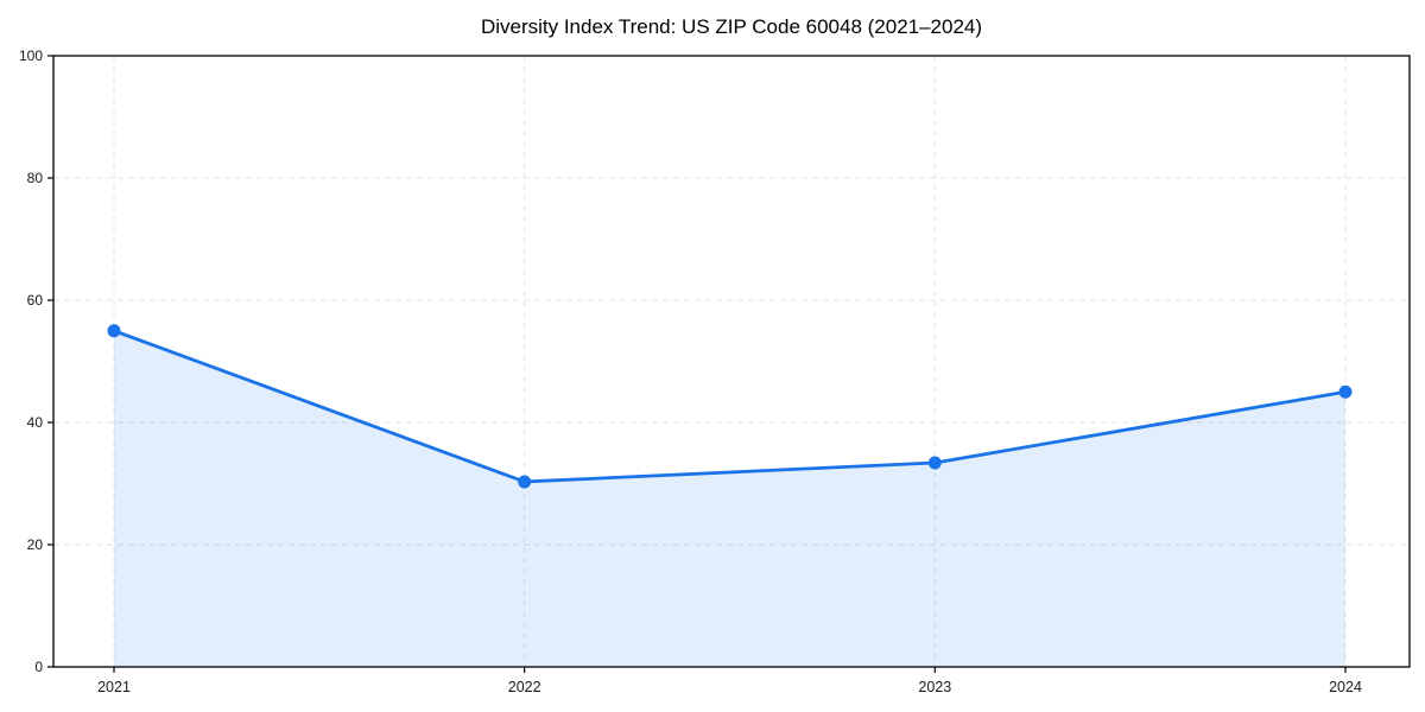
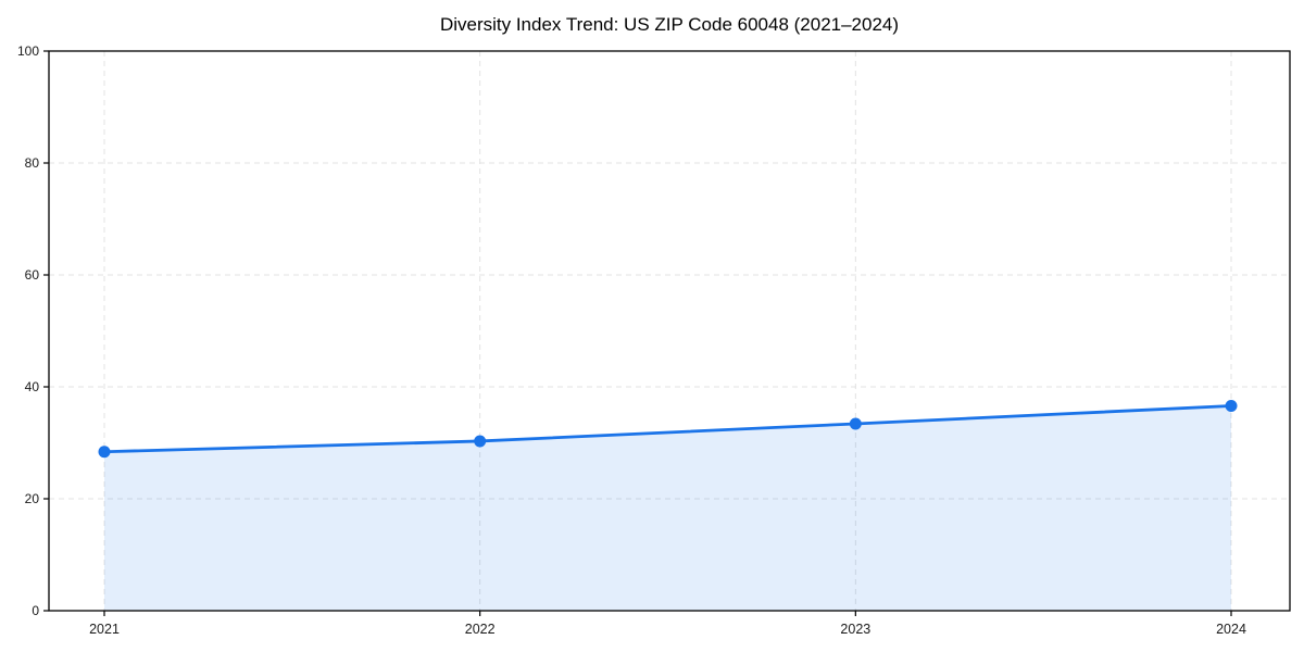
2021: 55 -> 28
2024: 45 -> 37
